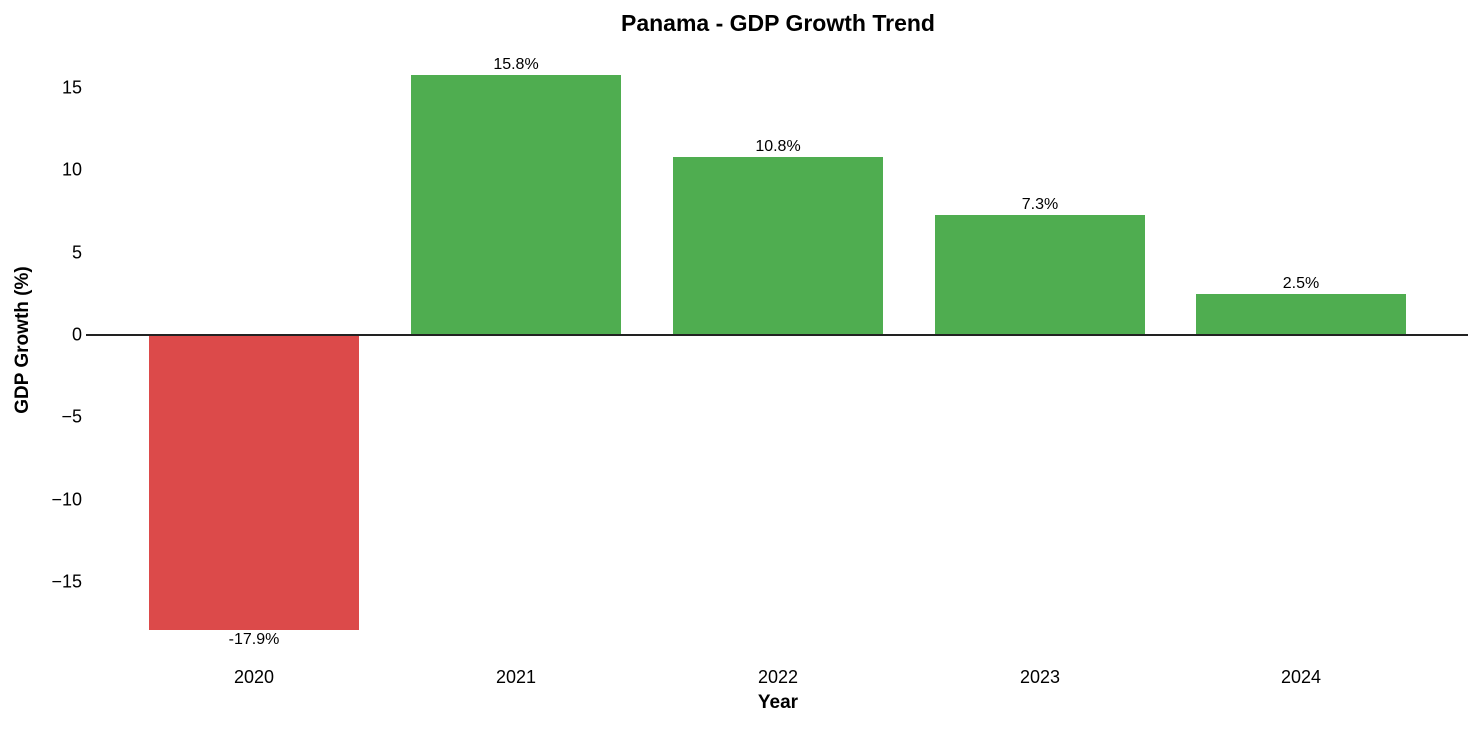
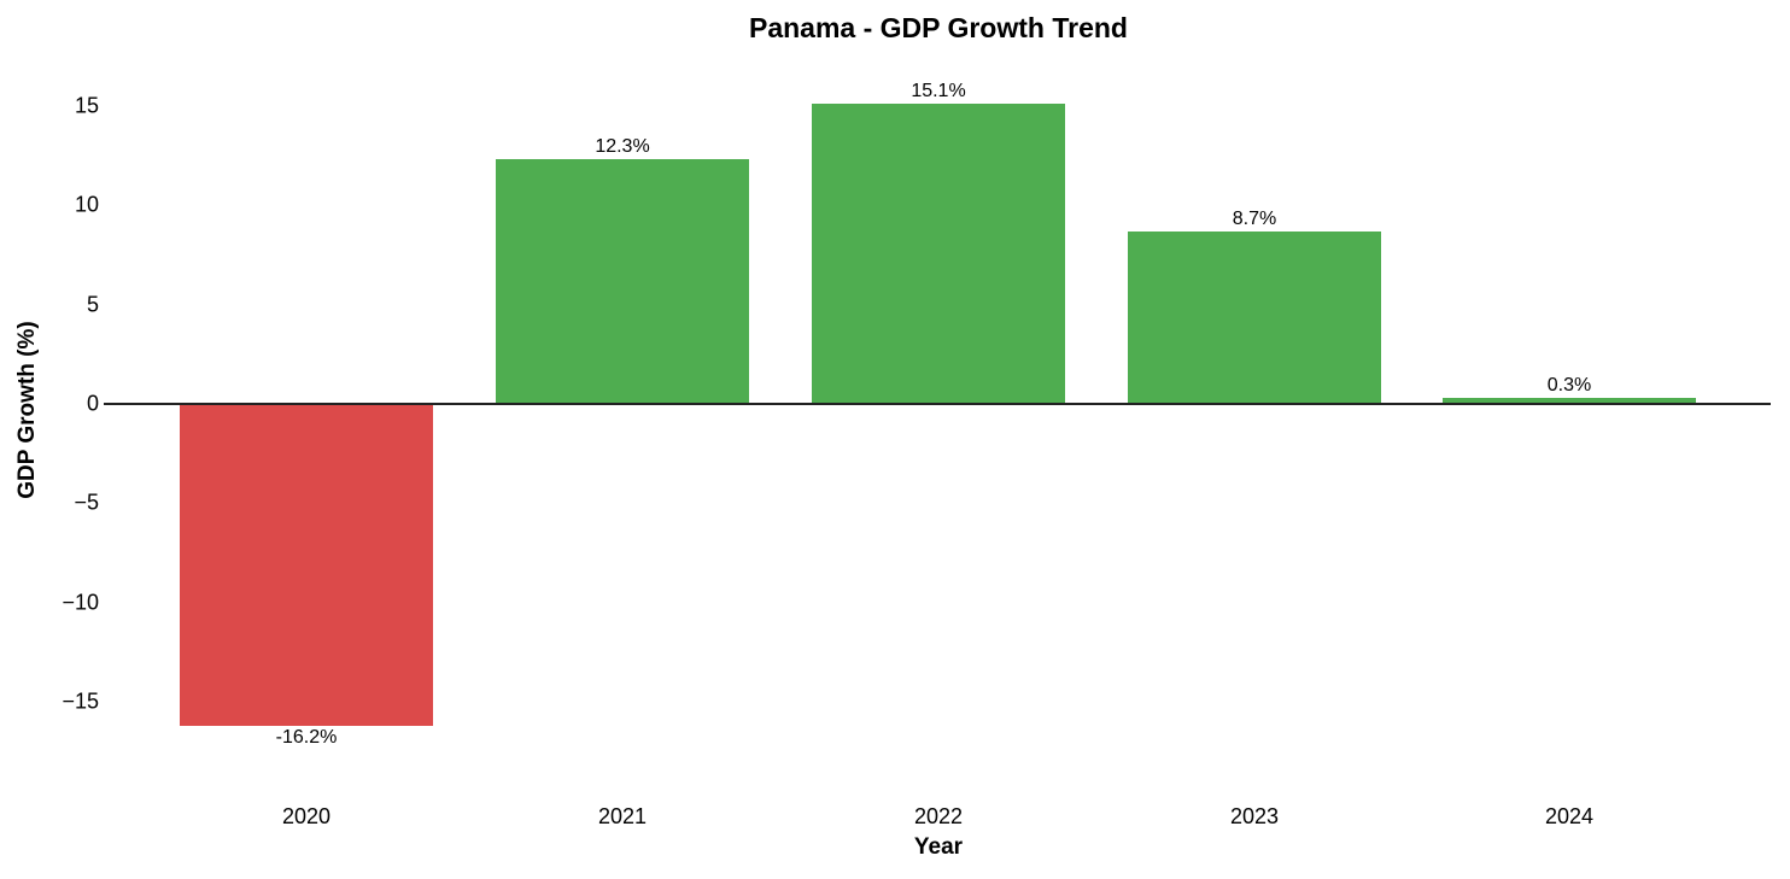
2020: -17.9% -> -16.2%
2021: 15.8% -> 12.3%
2022: 10.8% -> 15.1%
2023: 7.3% -> 8.7%
2024: 2.5% -> 0.3%
